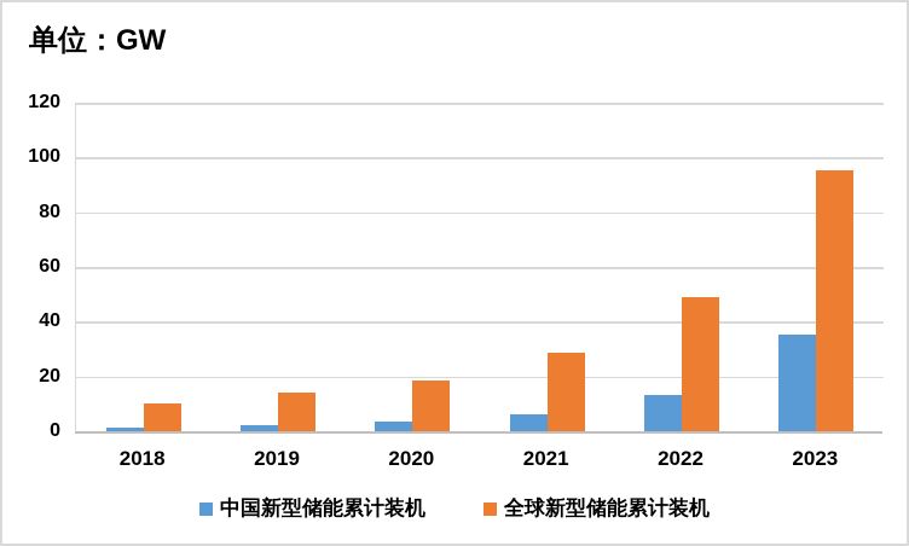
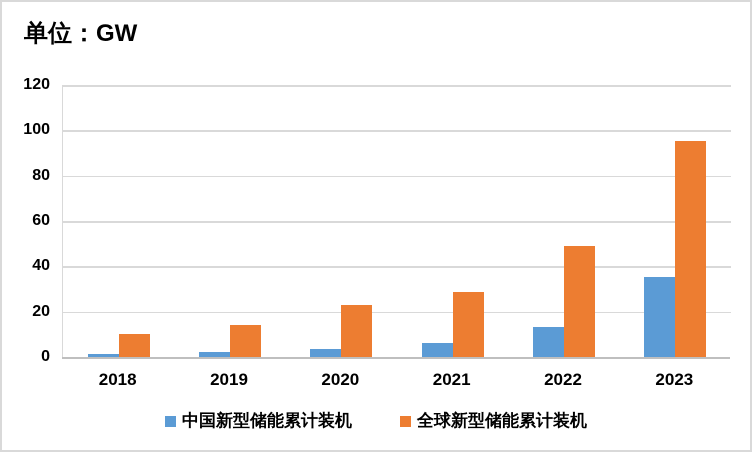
全球新型储能累计装机/2020: 19 -> 23
